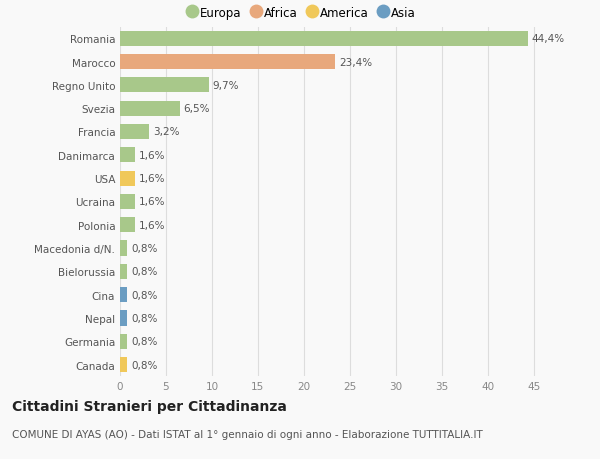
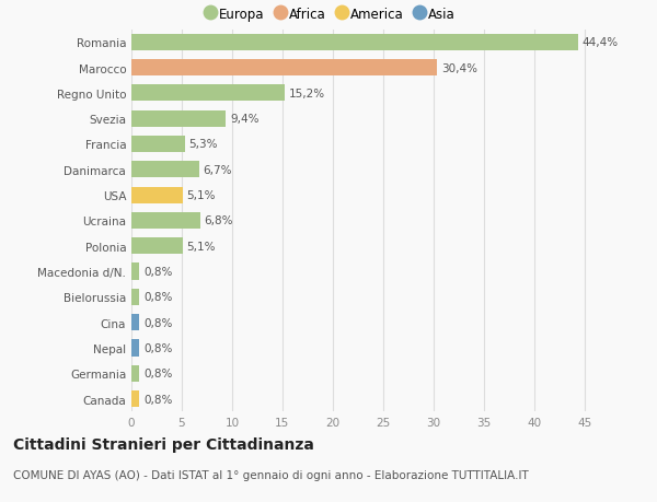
Marocco: 23,4% -> 30,4%
Regno Unito: 9,7% -> 15,2%
Svezia: 6,5% -> 9,4%
Francia: 3,2% -> 5,3%
Danimarca: 1,6% -> 6,7%
USA: 1,6% -> 5,1%
Ucraina: 1,6% -> 6,8%
Polonia: 1,6% -> 5,1%
